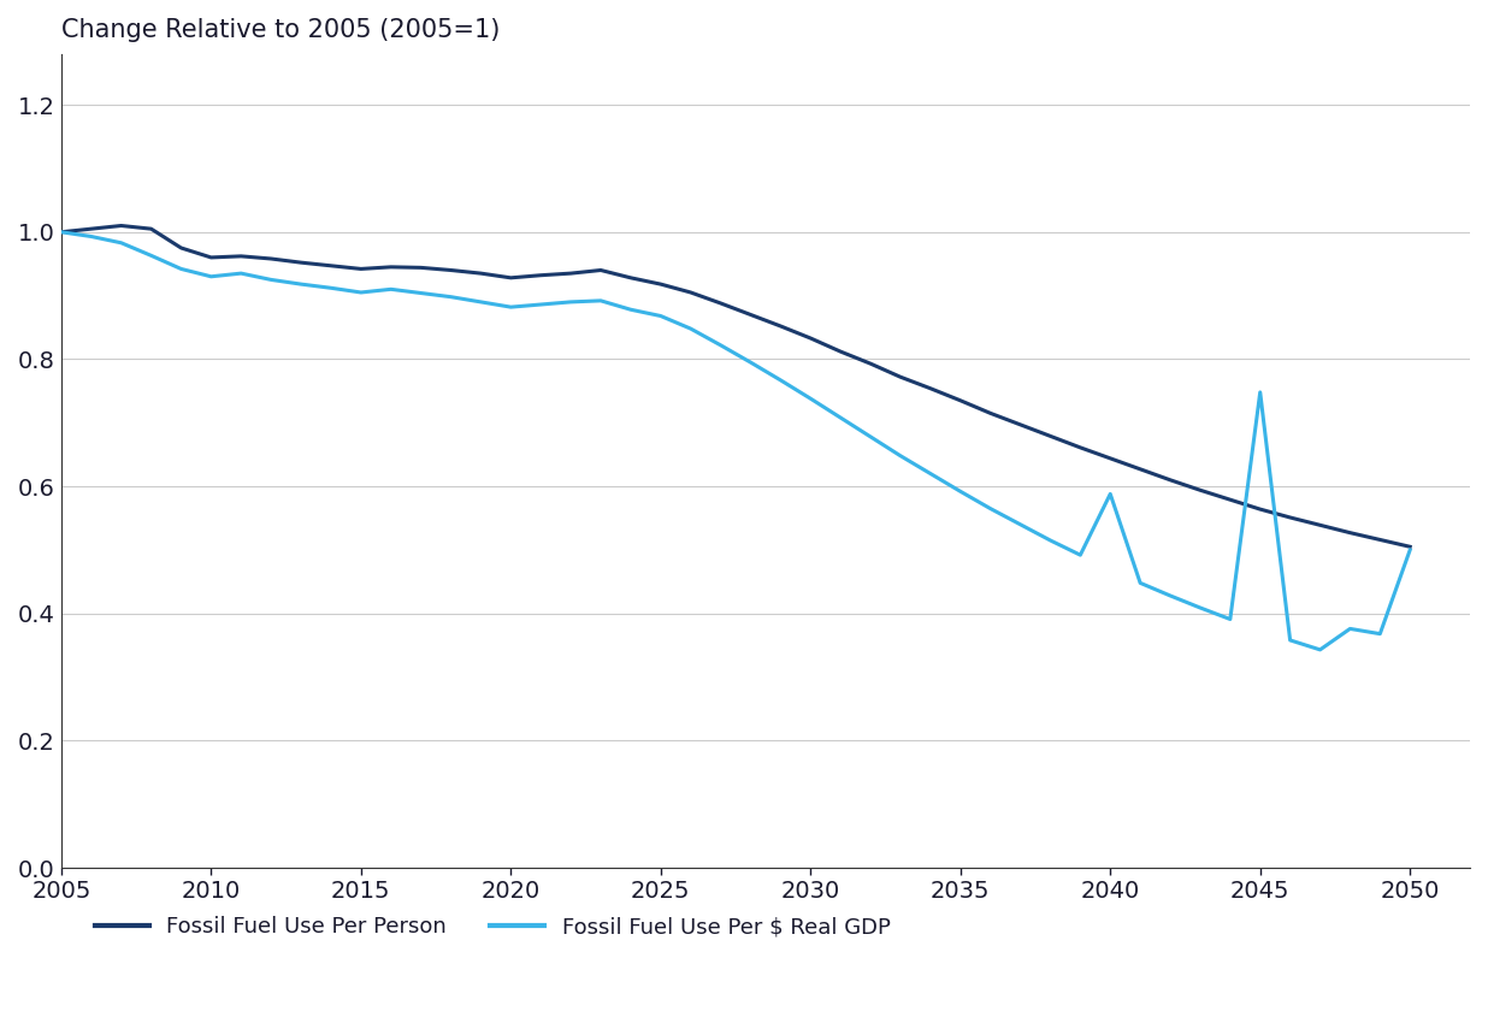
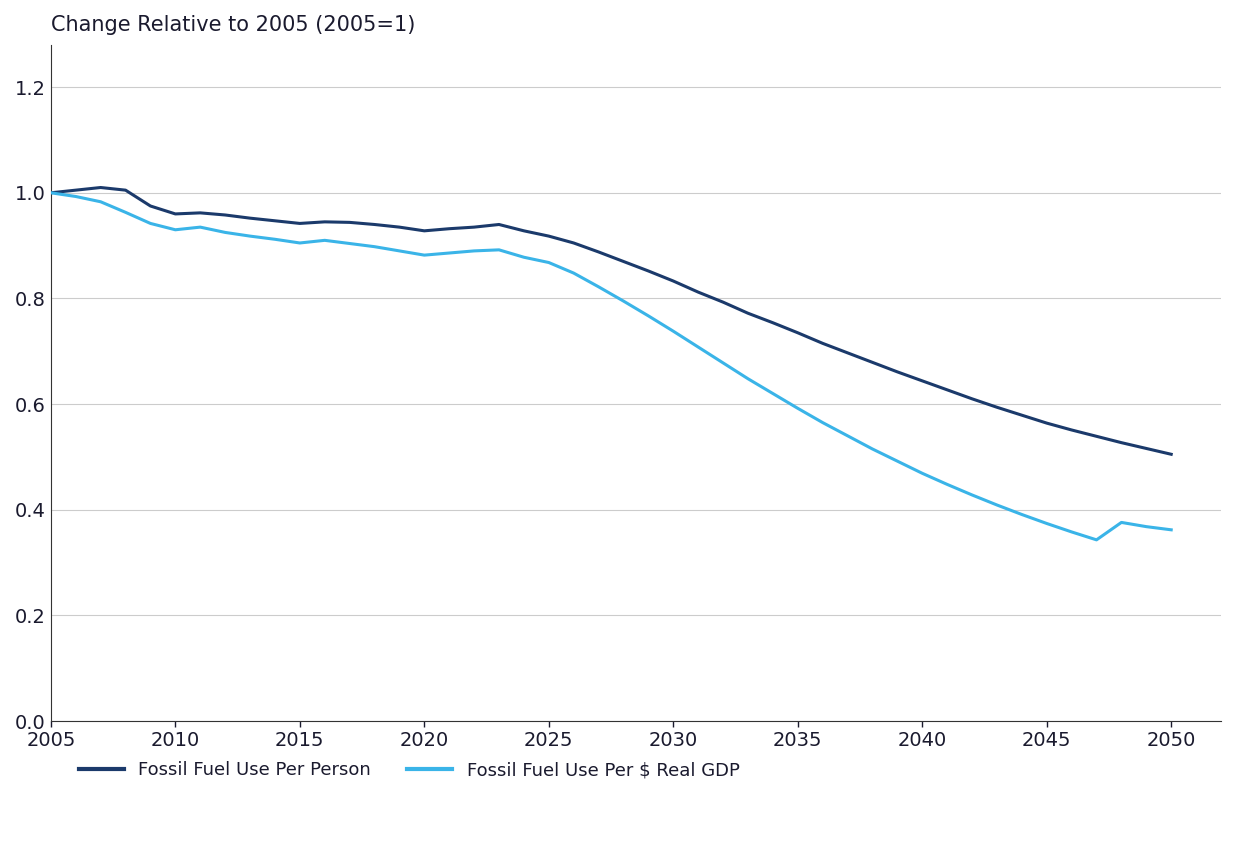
Fossil Fuel Use Per $ Real GDP/2040: 0.588 -> 0.469
Fossil Fuel Use Per $ Real GDP/2045: 0.748 -> 0.374
Fossil Fuel Use Per $ Real GDP/2050: 0.500 -> 0.362
